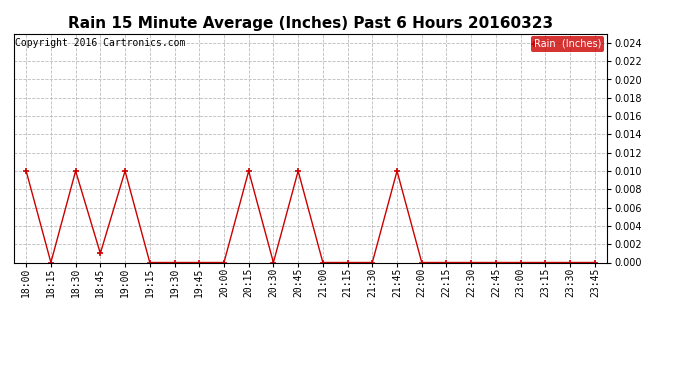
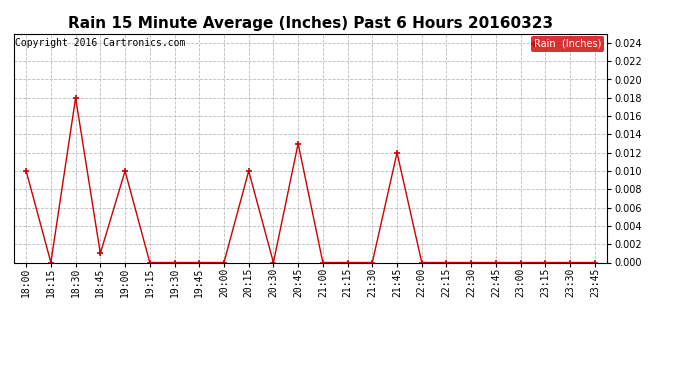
18:30: 0.010 -> 0.018
20:45: 0.010 -> 0.013
21:45: 0.010 -> 0.012
